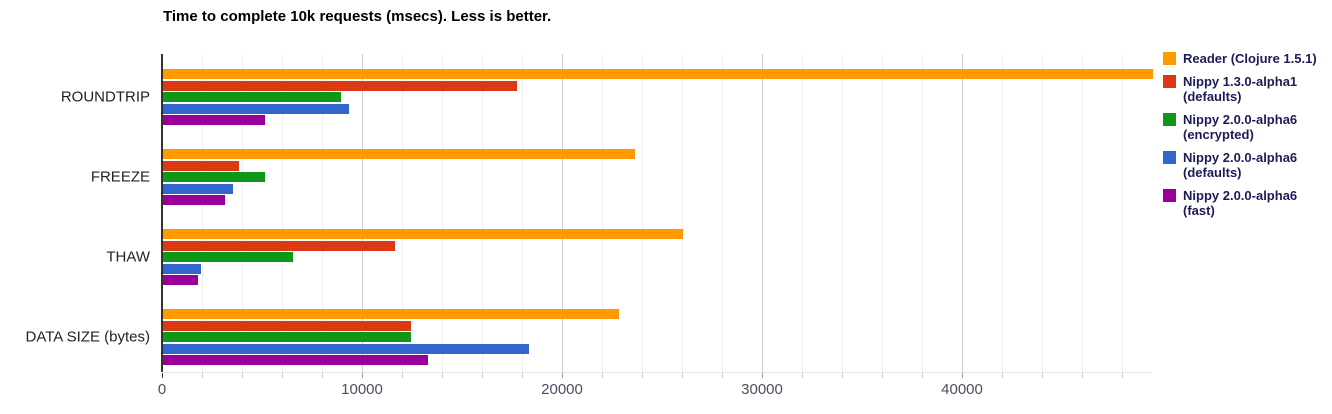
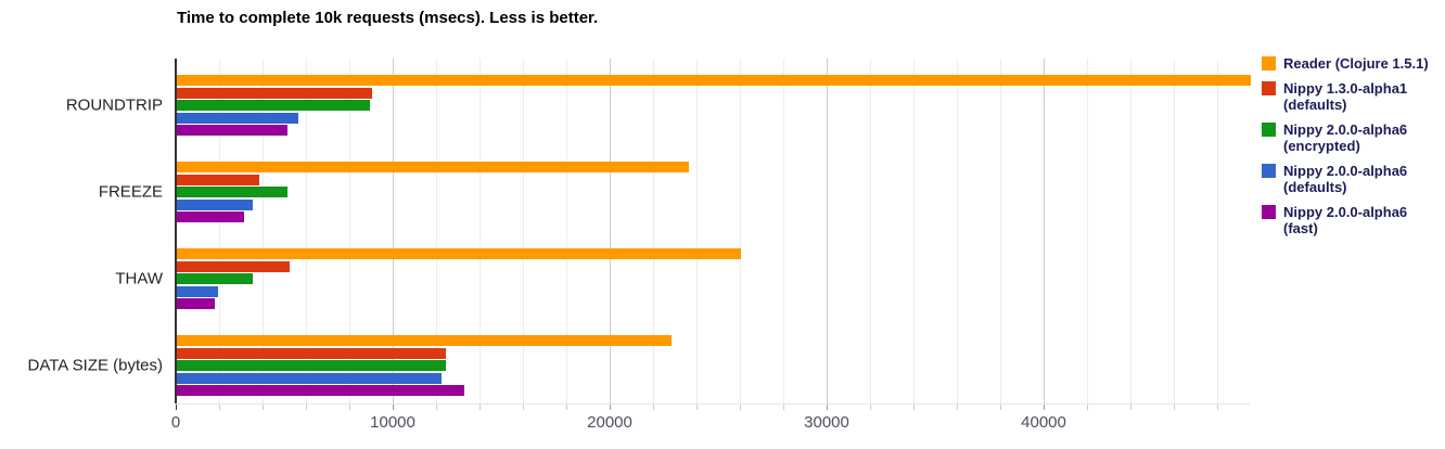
Nippy 1.3.0-alpha1 (defaults)/ROUNDTRIP: 17700 -> 9000
Nippy 2.0.0-alpha6 (defaults)/ROUNDTRIP: 9300 -> 5600
Nippy 1.3.0-alpha1 (defaults)/THAW: 11600 -> 5200
Nippy 2.0.0-alpha6 (encrypted)/THAW: 6500 -> 3500
Nippy 2.0.0-alpha6 (defaults)/DATA SIZE (bytes): 18300 -> 12200
